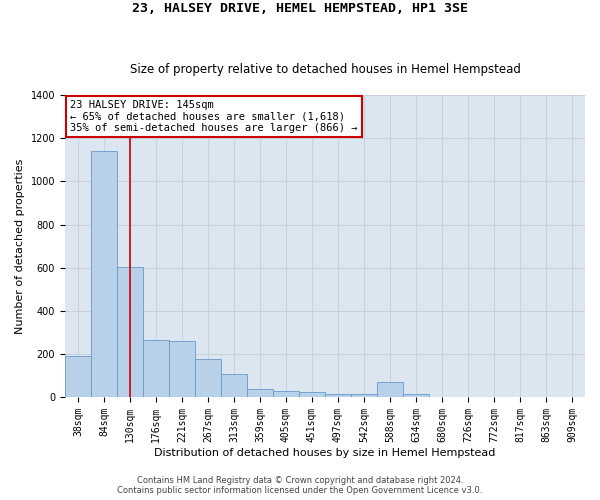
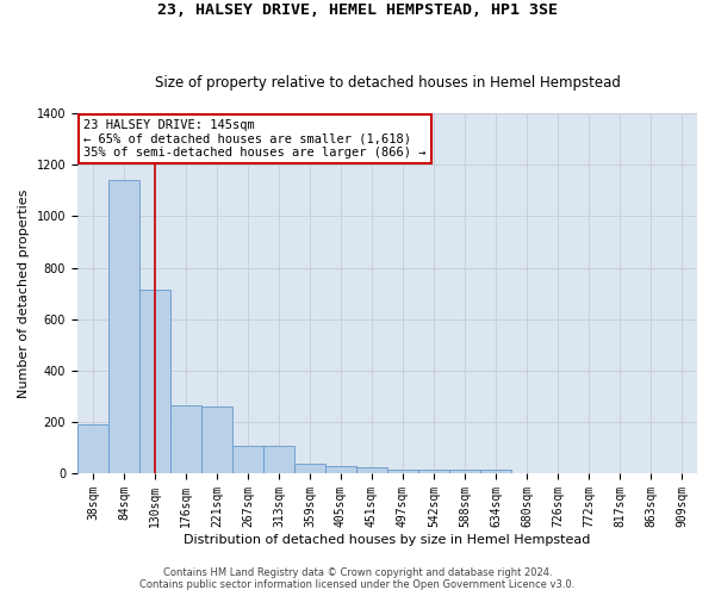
130sqm: 605 -> 715
267sqm: 175 -> 105
588sqm: 70 -> 15
